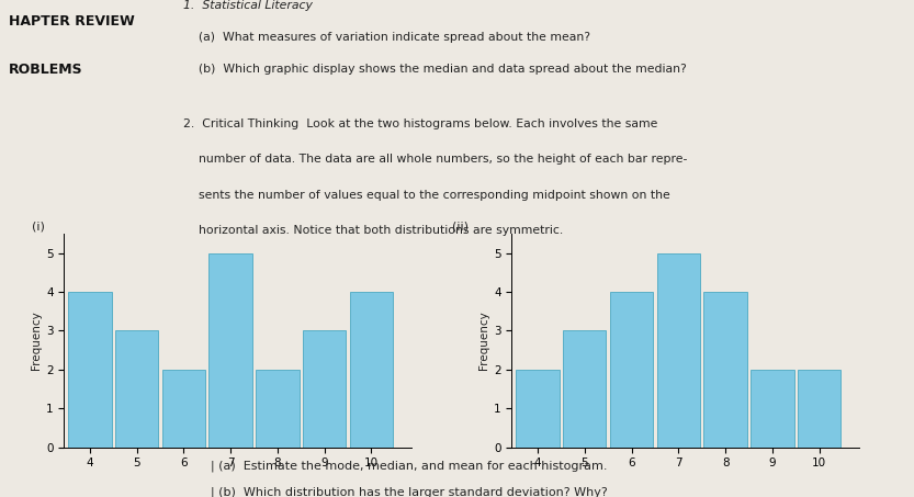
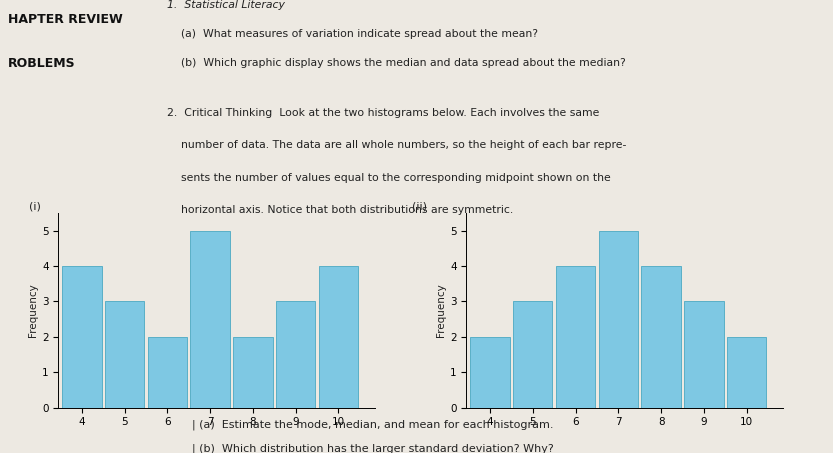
9: 2 -> 3
